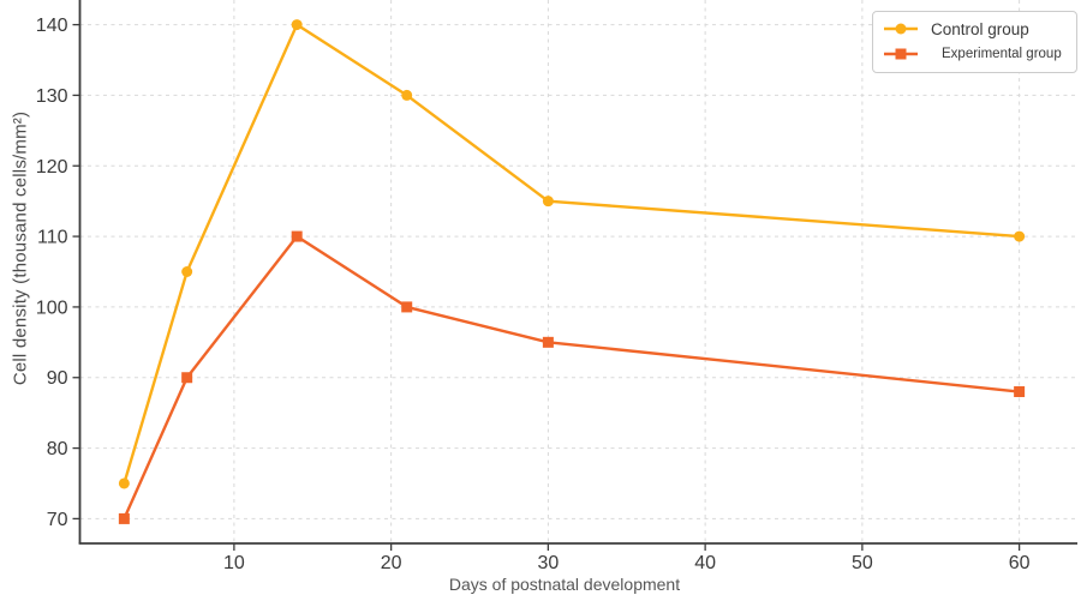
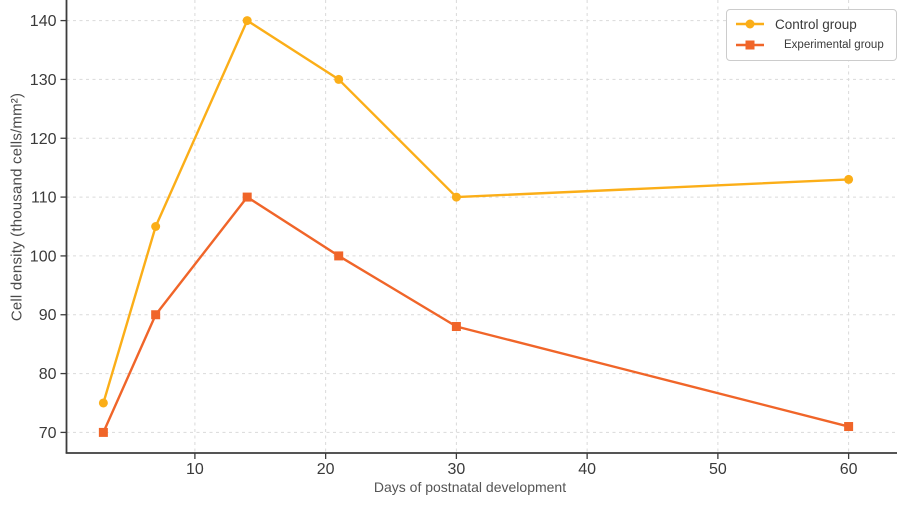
Control group/30: 115 -> 110
Experimental group/30: 95 -> 88
Control group/60: 110 -> 113
Experimental group/60: 88 -> 71
